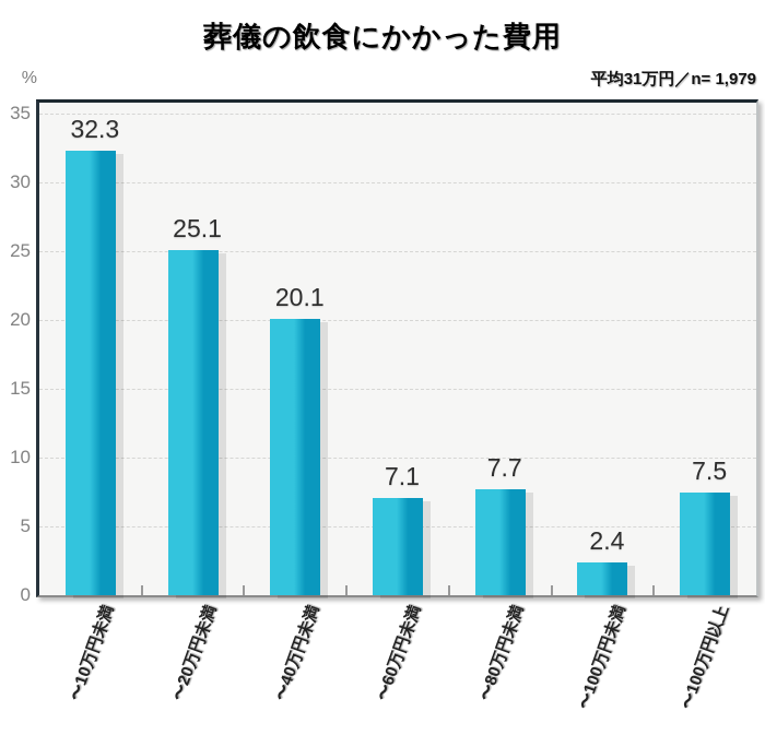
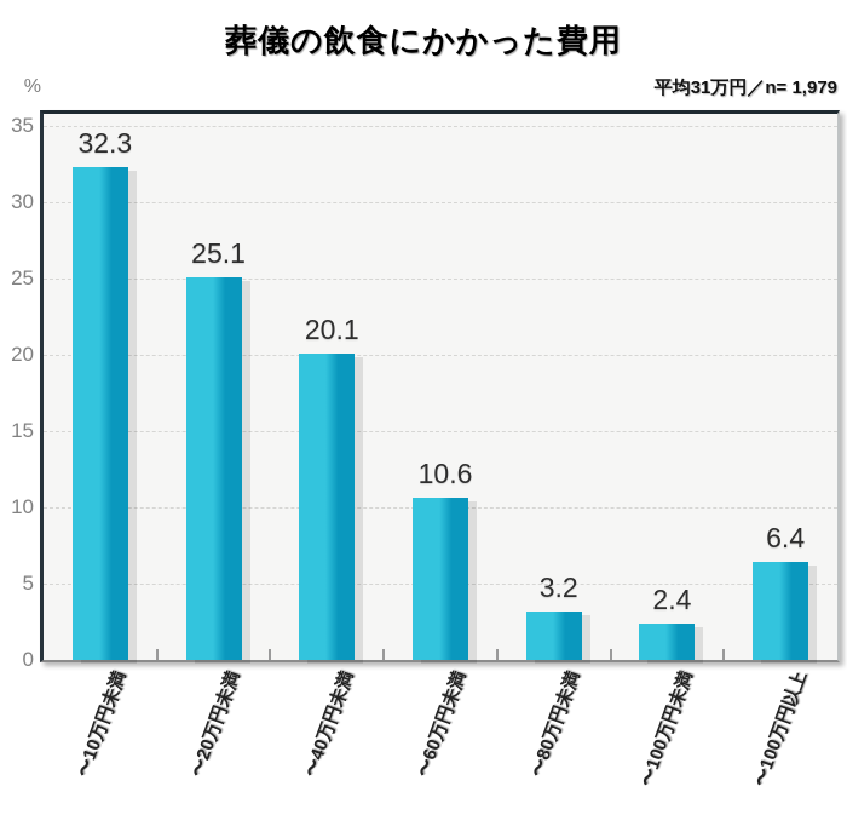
〜60万円未満: 7.1 -> 10.6
〜80万円未満: 7.7 -> 3.2
〜100万円以上: 7.5 -> 6.4
